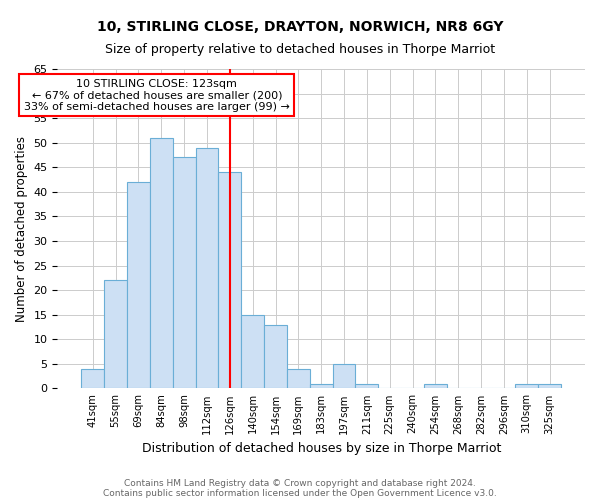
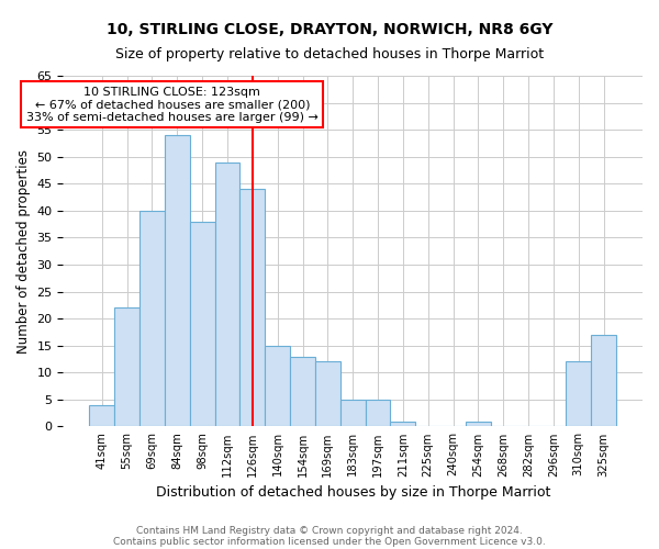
69sqm: 42 -> 40
84sqm: 51 -> 54
98sqm: 47 -> 38
169sqm: 4 -> 12
183sqm: 1 -> 5
310sqm: 1 -> 12
325sqm: 1 -> 17
